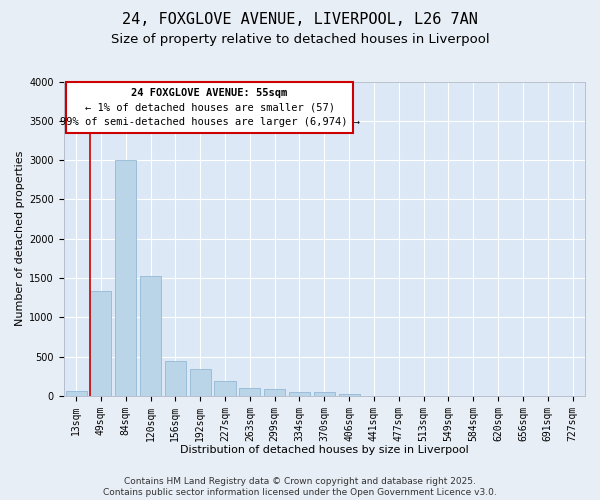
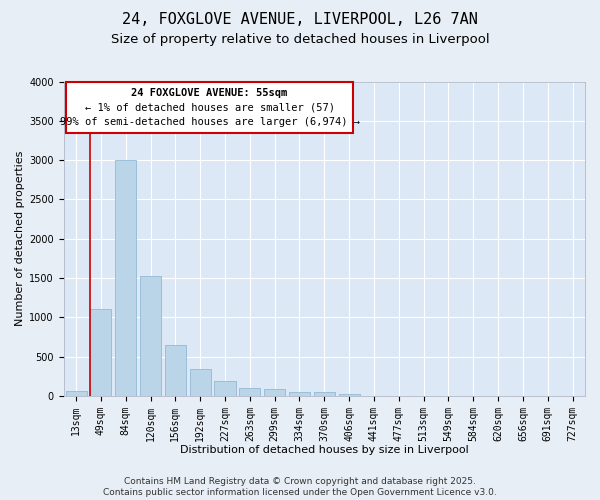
49sqm: 1340 -> 1100
156sqm: 440 -> 650
